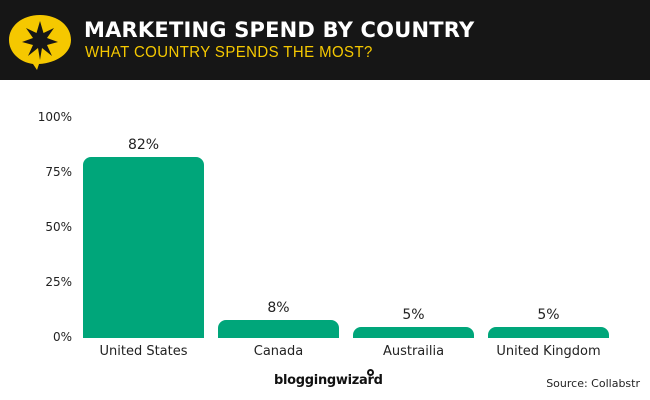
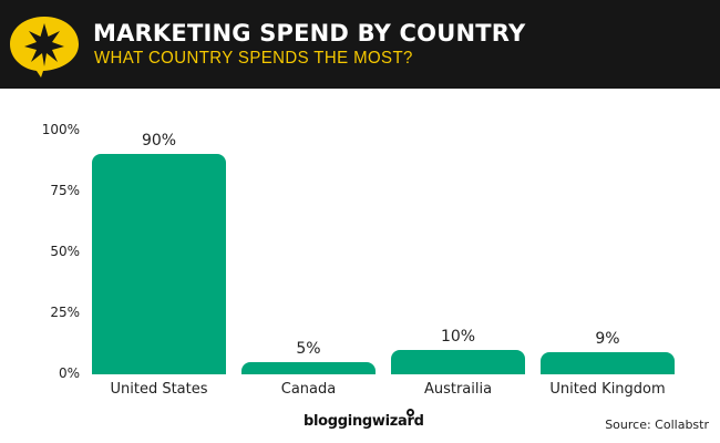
United States: 82% -> 90%
Canada: 8% -> 5%
Austrailia: 5% -> 10%
United Kingdom: 5% -> 9%
